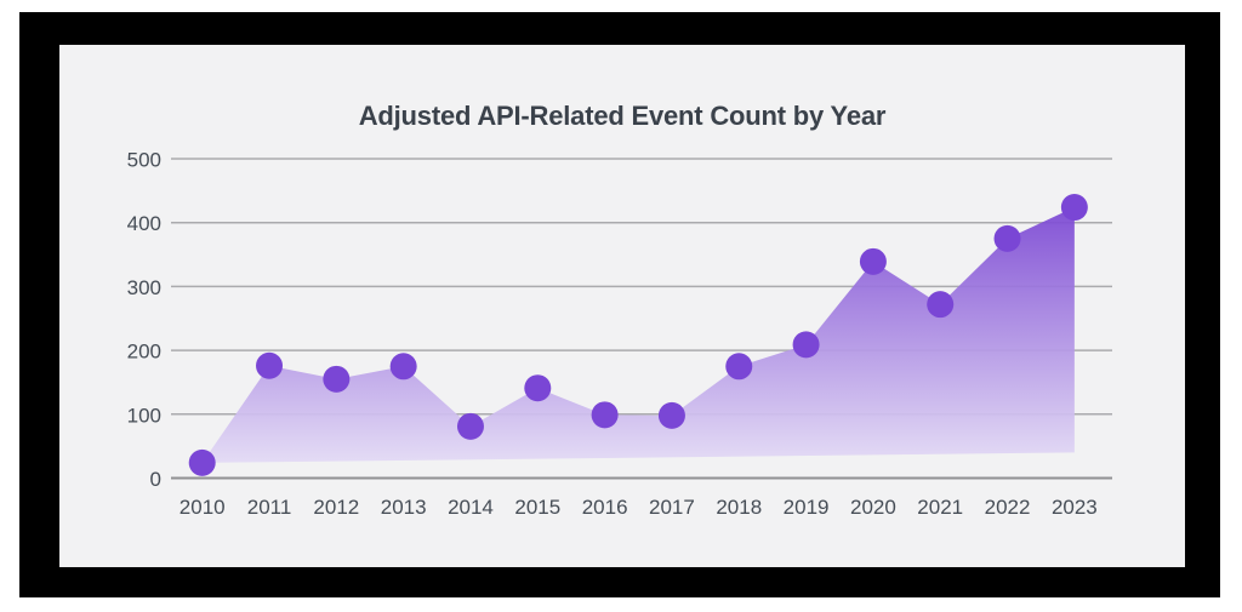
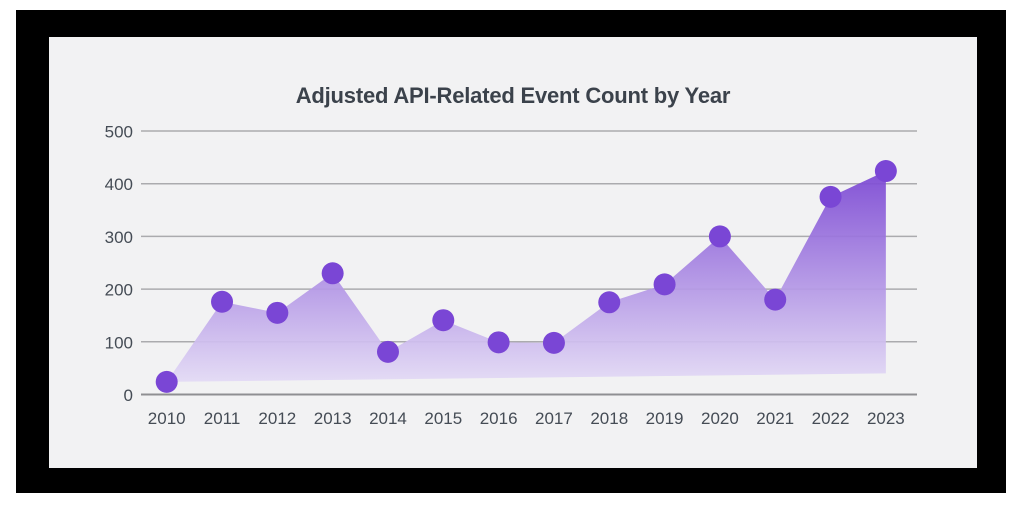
2013: 180 -> 230
2020: 340 -> 300
2021: 270 -> 180
